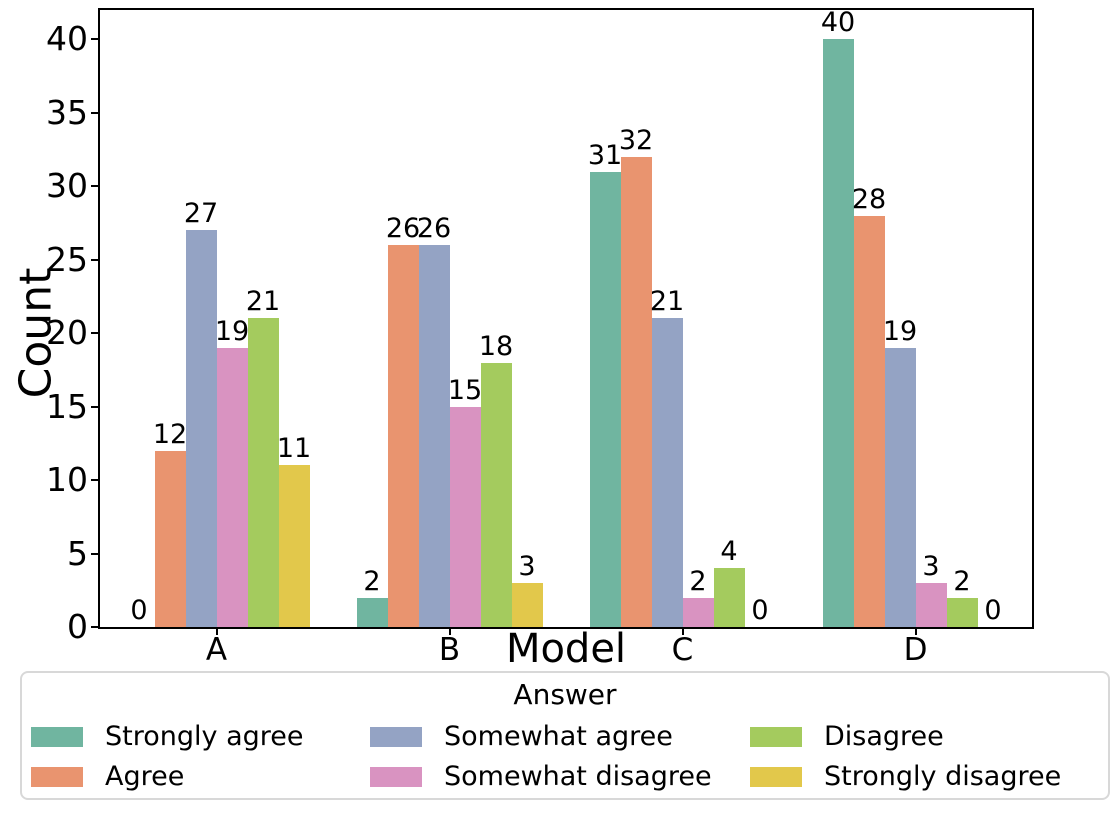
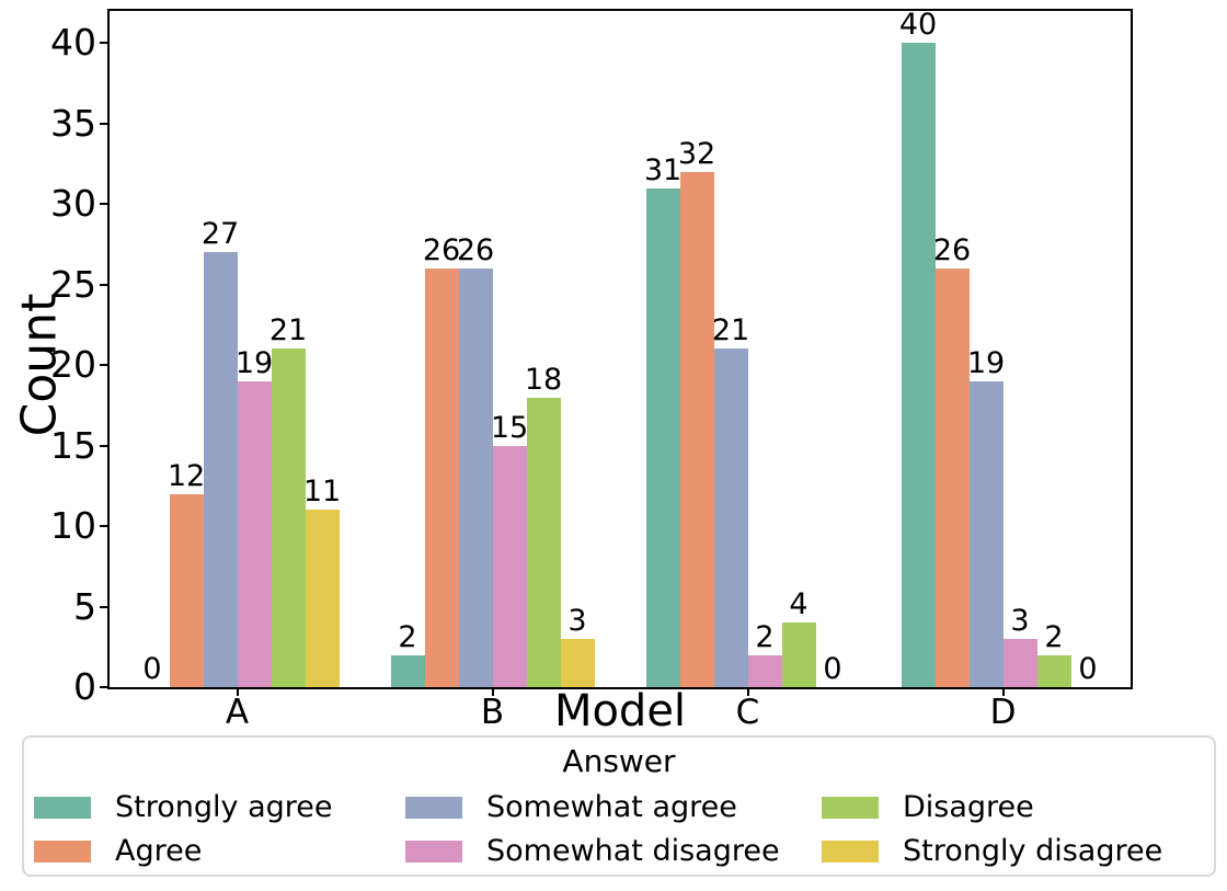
Agree/D: 28 -> 26
